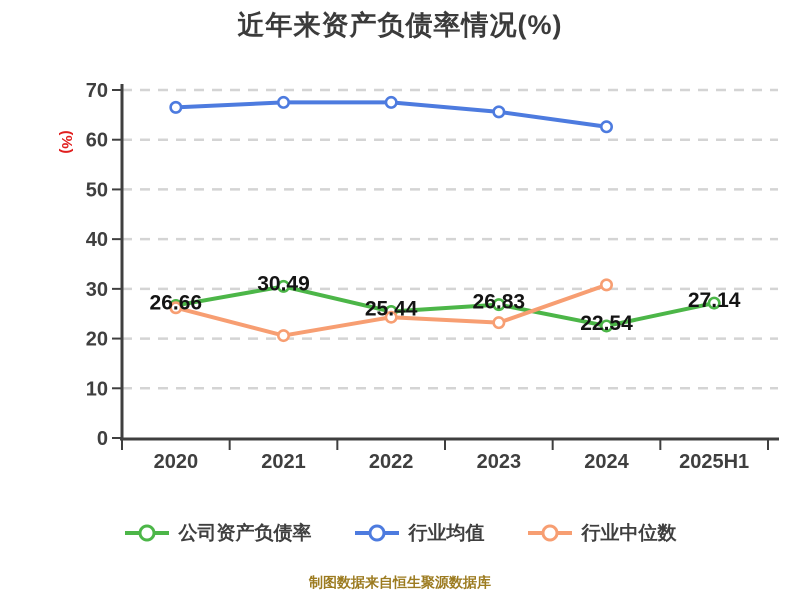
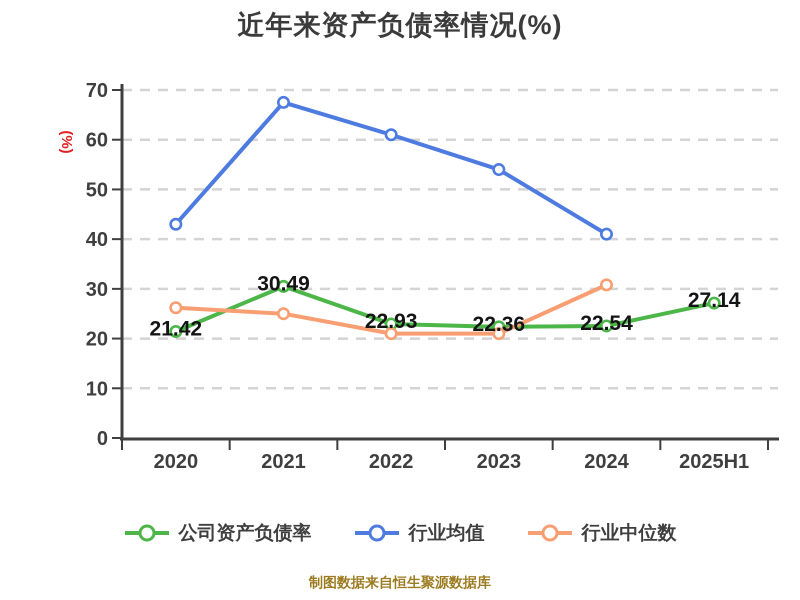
公司资产负债率/2020: 26.66 -> 21.42
行业均值/2020: 66 -> 43
行业中位数/2021: 21 -> 25
公司资产负债率/2022: 25.44 -> 22.93
行业均值/2022: 68 -> 61
行业中位数/2022: 24 -> 21
公司资产负债率/2023: 26.83 -> 22.36
行业均值/2023: 66 -> 54
行业中位数/2023: 23 -> 21
行业均值/2024: 63 -> 41
